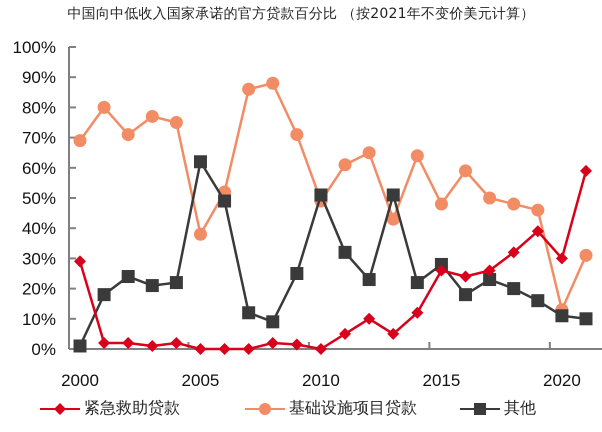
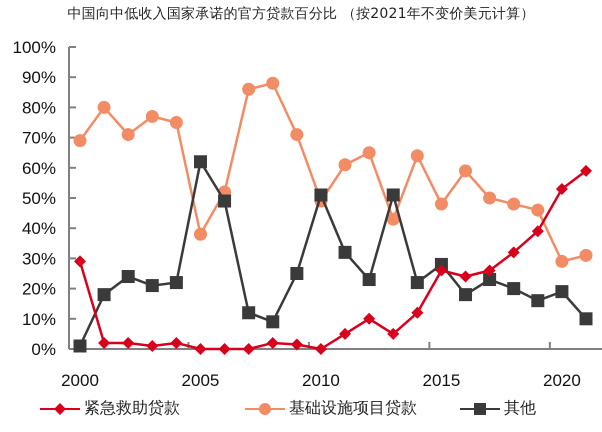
紧急救助贷款/2020: 30% -> 53%
基础设施项目贷款/2020: 13% -> 29%
其他/2020: 11% -> 19%
